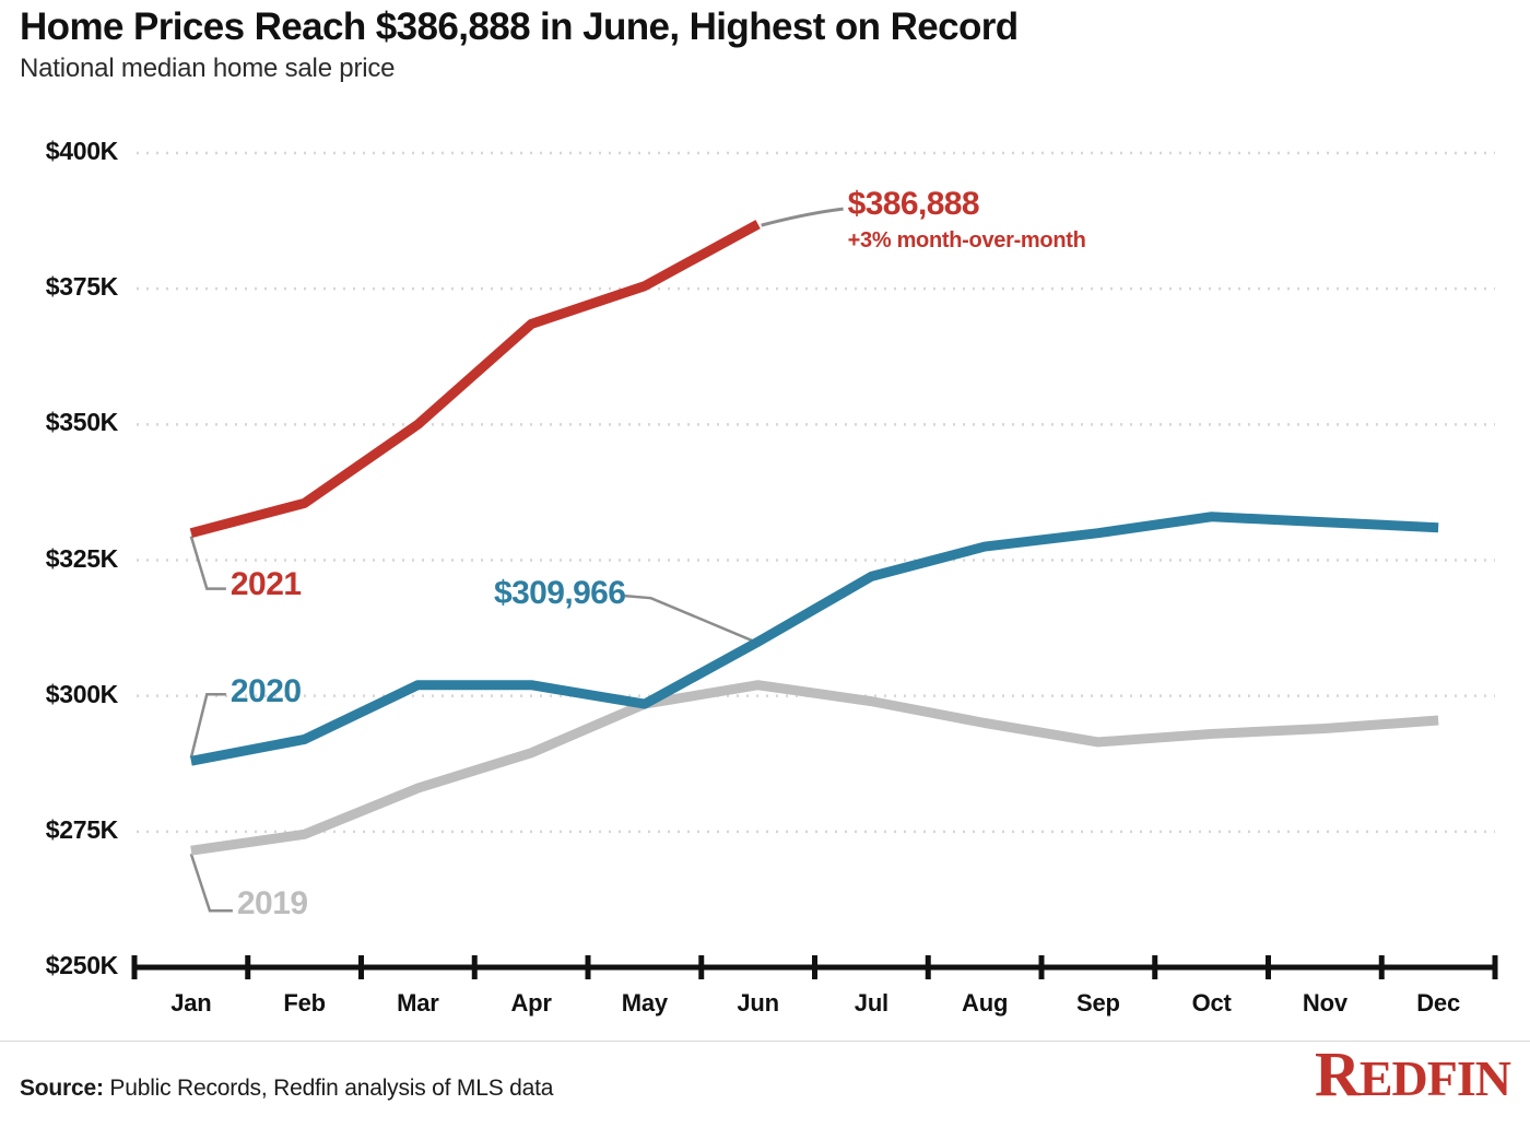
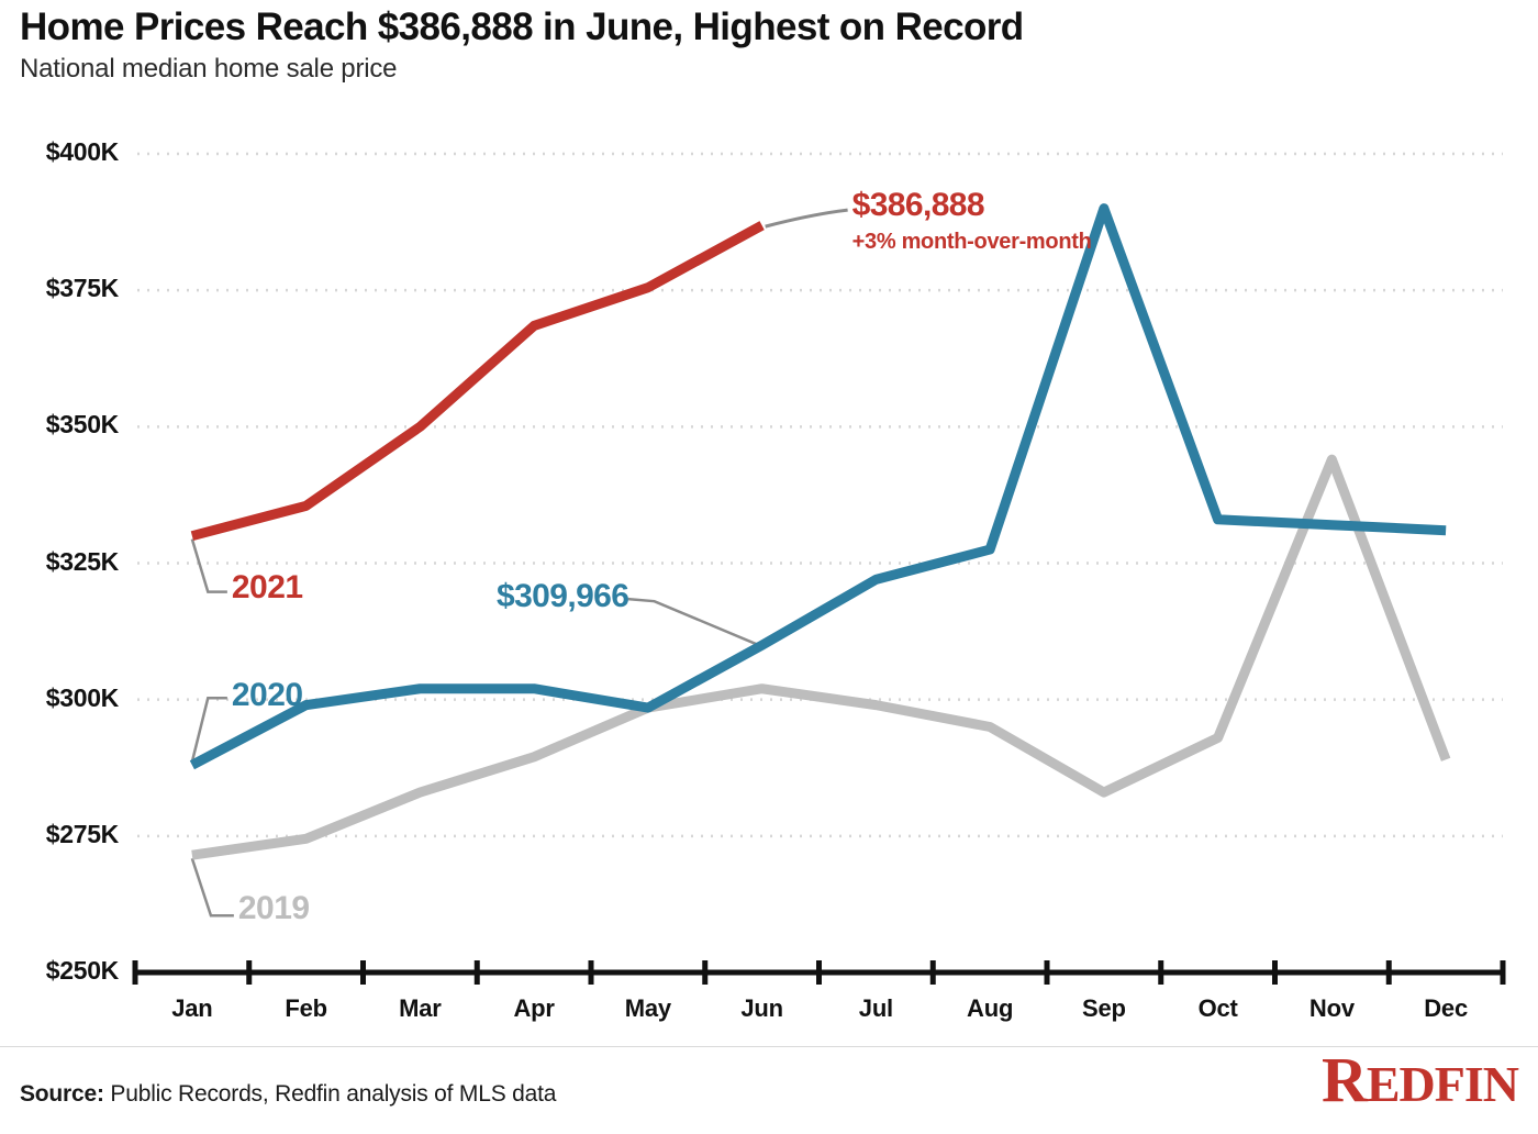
2020/Feb: $292K -> $299K
2020/Sep: $330K -> $390K
2019/Sep: $292K -> $283K
2019/Nov: $294K -> $344K
2019/Dec: $296K -> $289K
